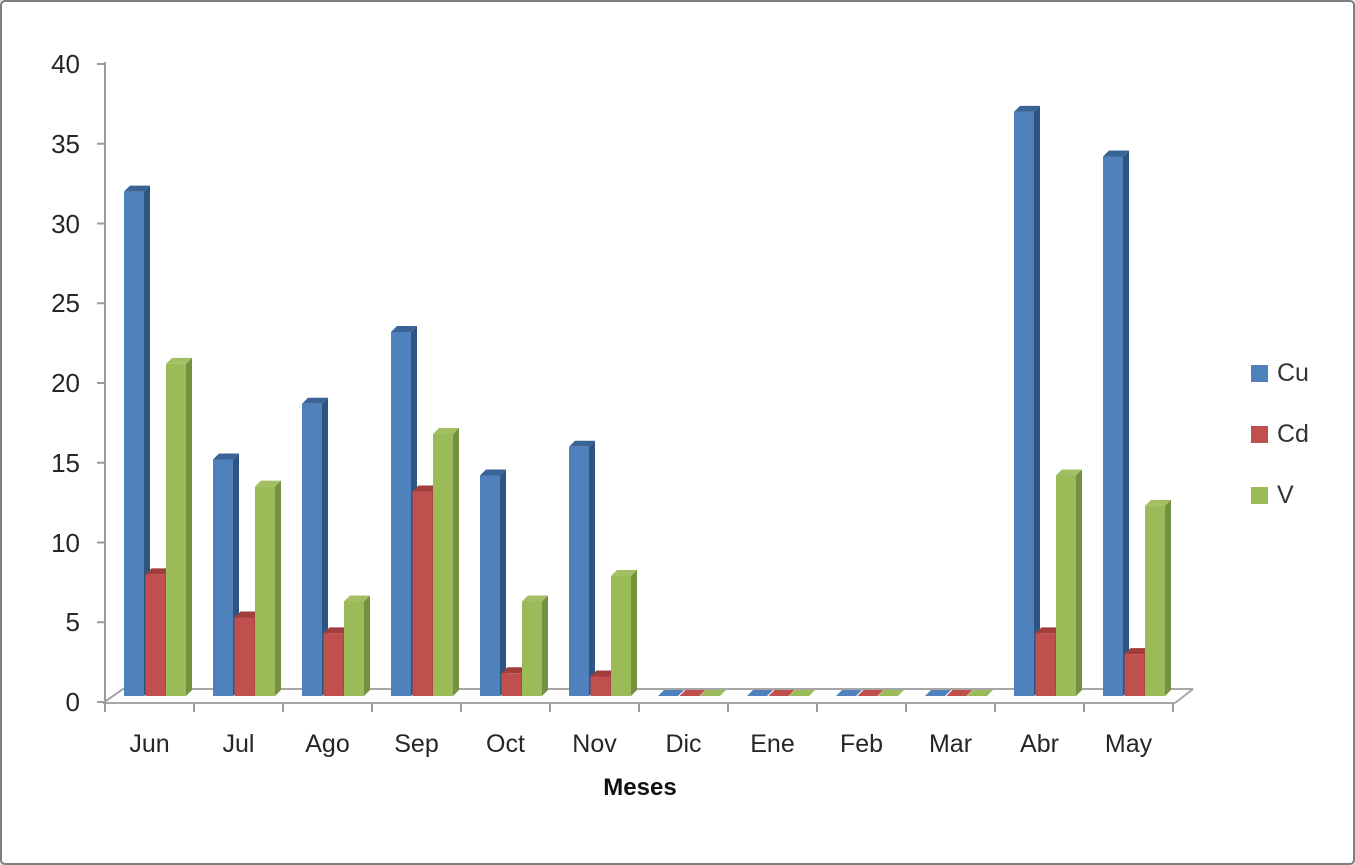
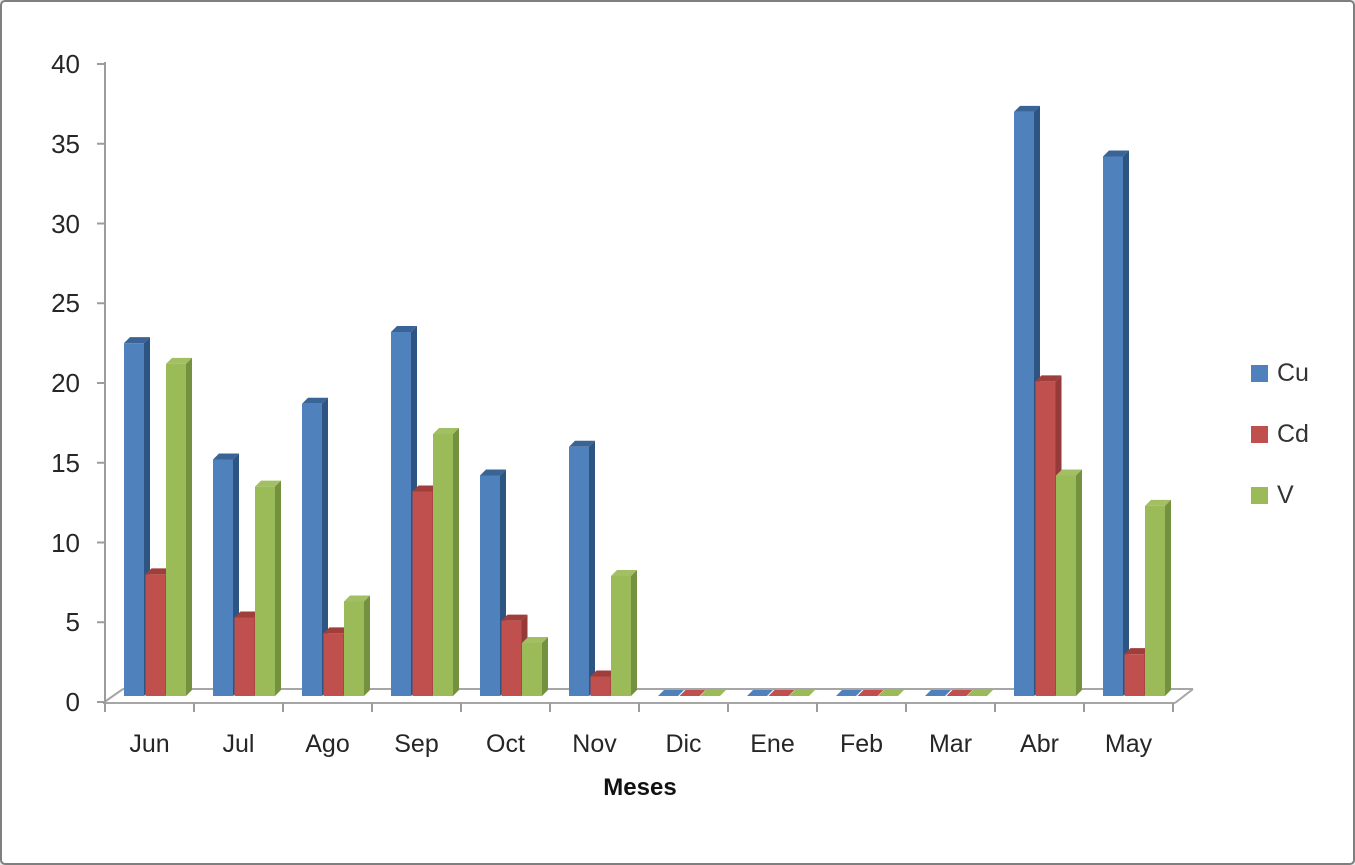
Cu/Jun: 32.0 -> 22.5
Cd/Oct: 1.8 -> 5.1
V/Oct: 6.3 -> 3.7
Cd/Abr: 4.3 -> 20.1
